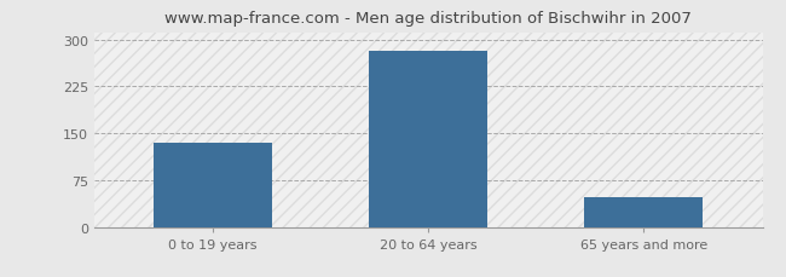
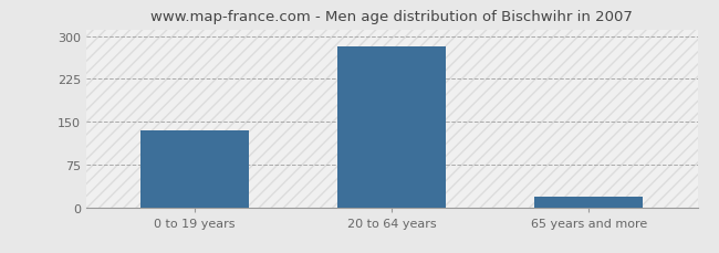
65 years and more: 48 -> 18
